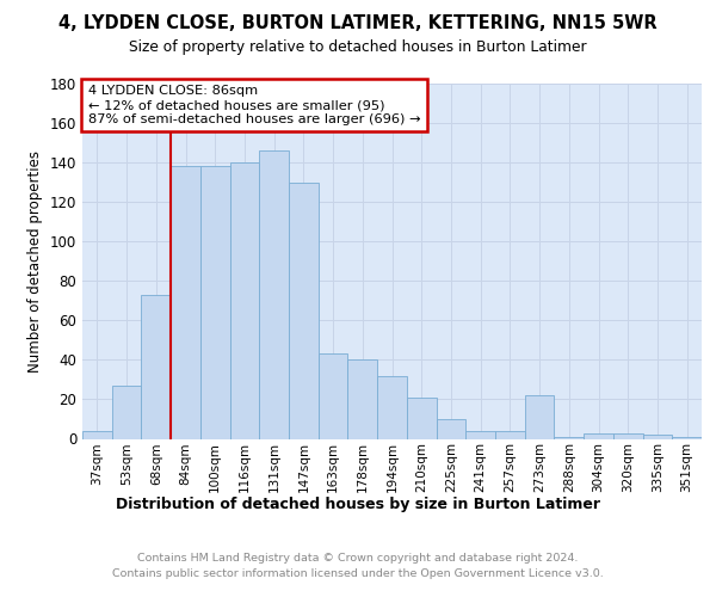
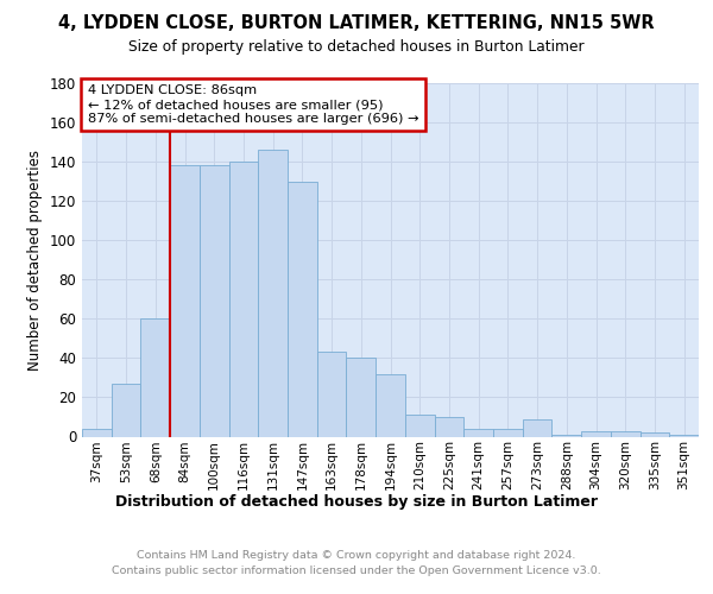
68sqm: 73 -> 60
210sqm: 21 -> 11
273sqm: 22 -> 9
